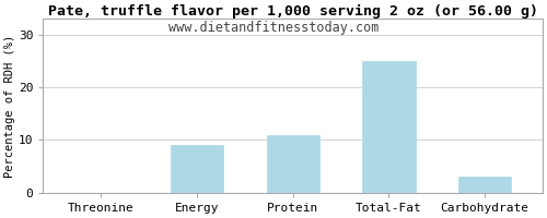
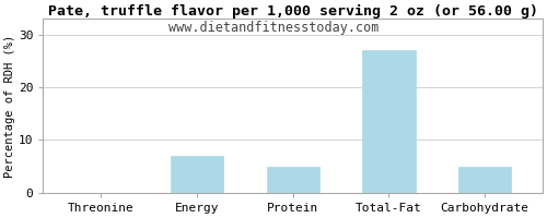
Energy: 9 -> 7
Protein: 11 -> 5
Total-Fat: 25 -> 27
Carbohydrate: 3 -> 5
